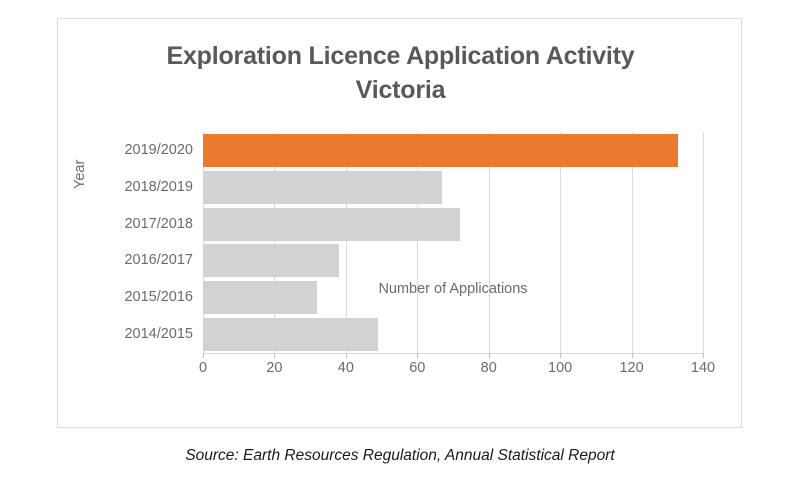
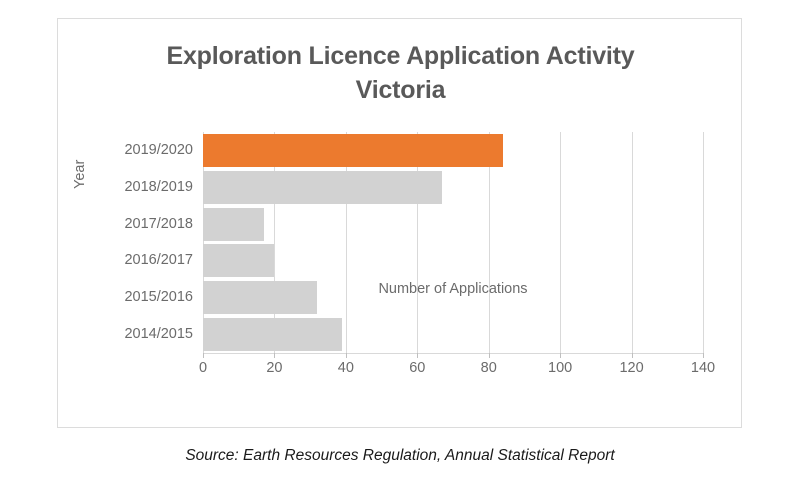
2019/2020: 133 -> 84
2017/2018: 72 -> 17
2016/2017: 38 -> 20
2014/2015: 49 -> 39
